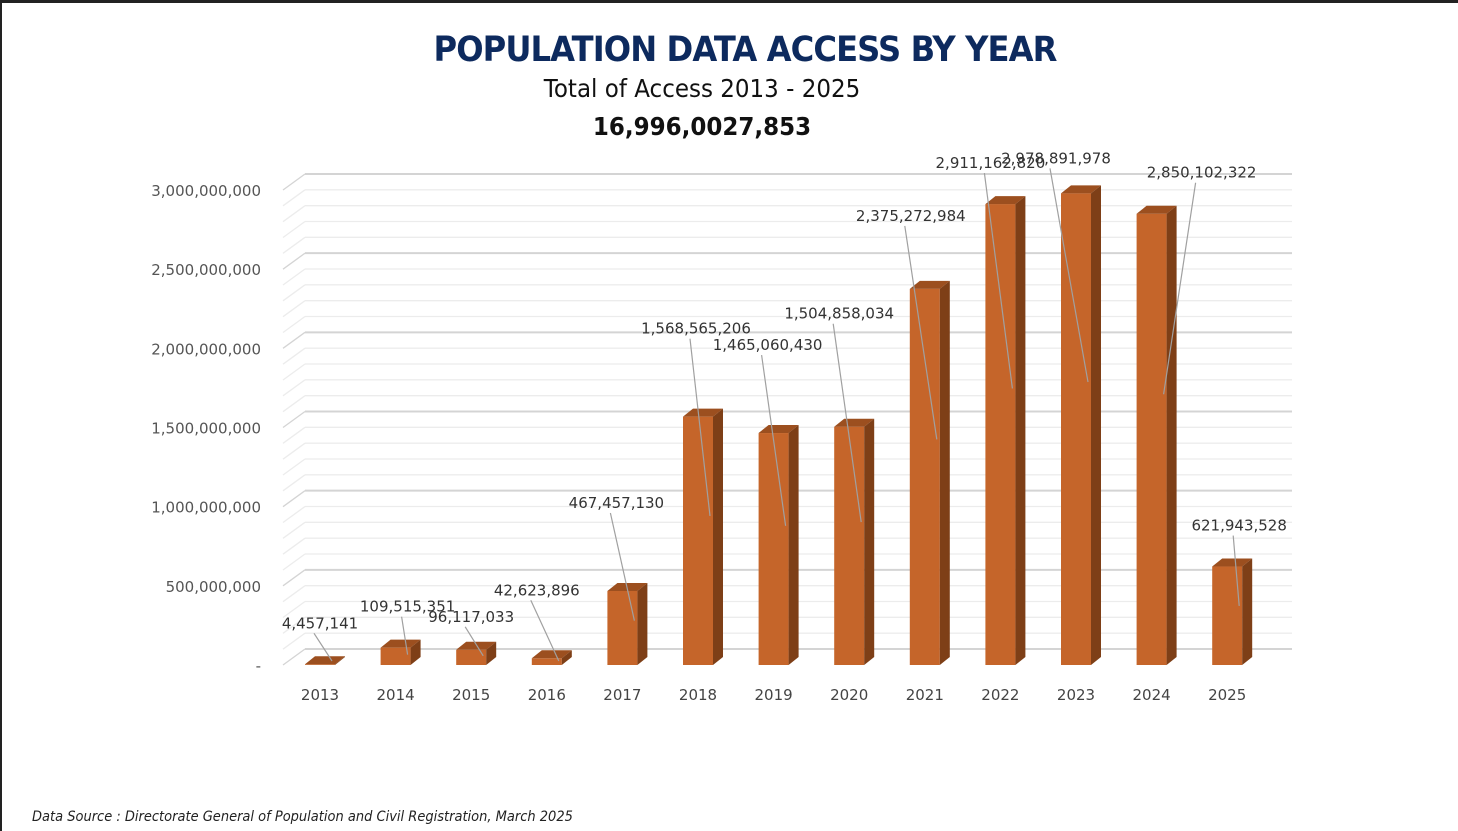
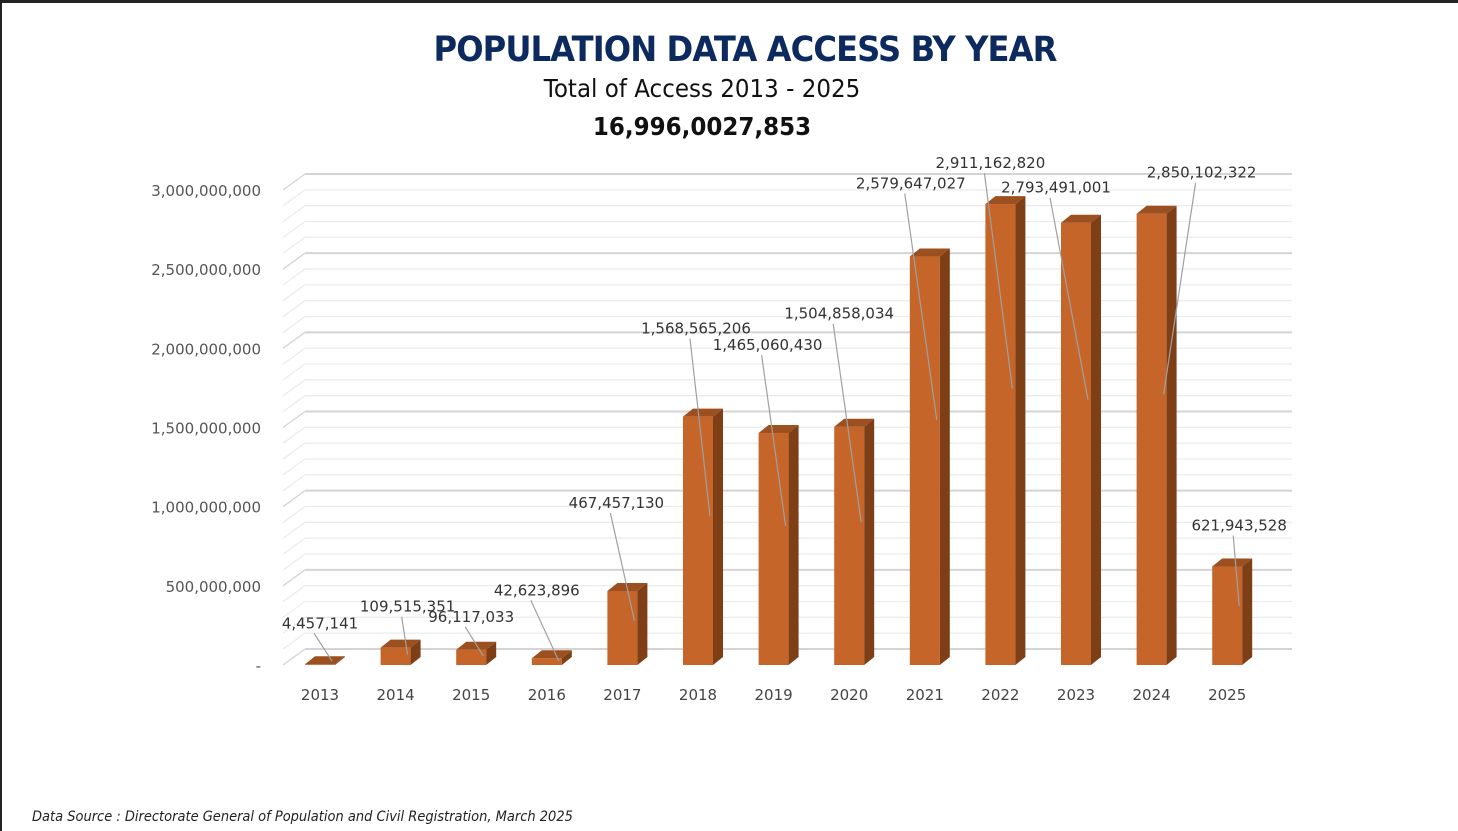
2021: 2,375,272,984 -> 2,579,647,027
2023: 2,978,891,978 -> 2,793,491,001
